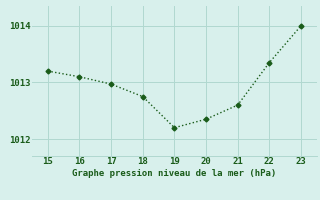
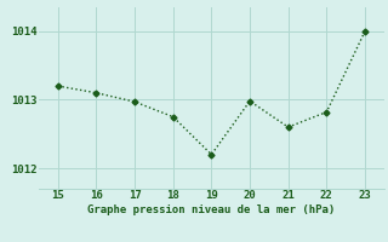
20: 1012.35 -> 1012.98
22: 1013.35 -> 1012.82
